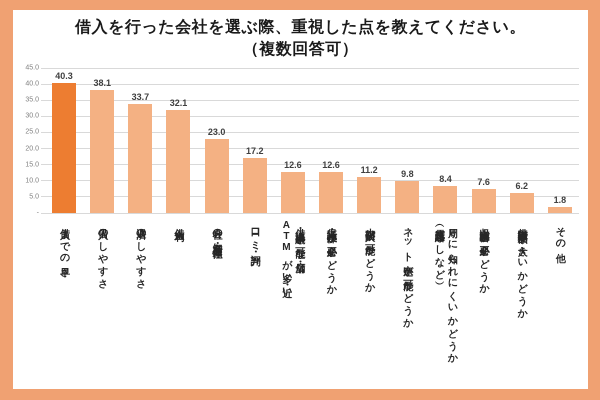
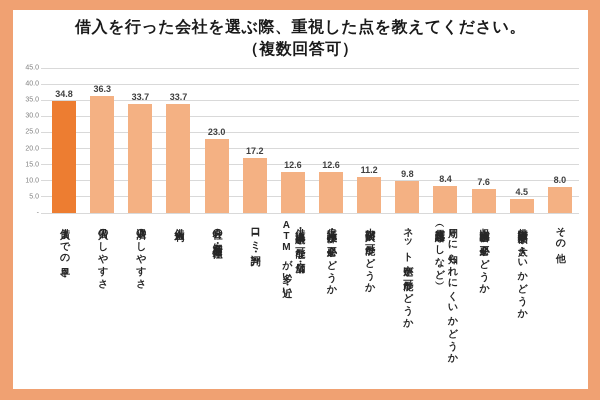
借入までの早さ: 40.3 -> 34.8
借入のしやすさ: 38.1 -> 36.3
借入金利: 32.1 -> 33.7
借入額限度額が大きいかどうか: 6.2 -> 4.5
その他: 1.8 -> 8.0
